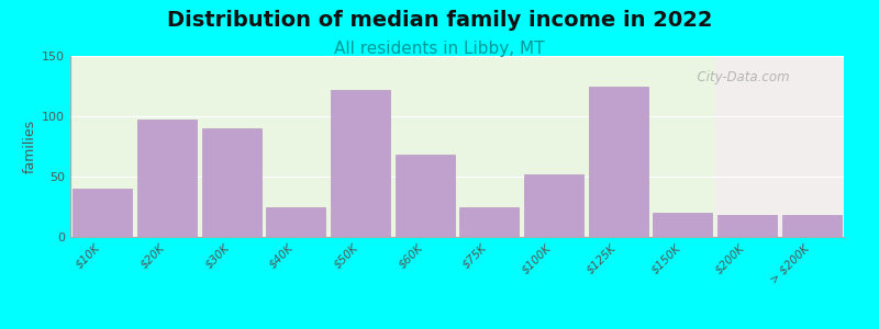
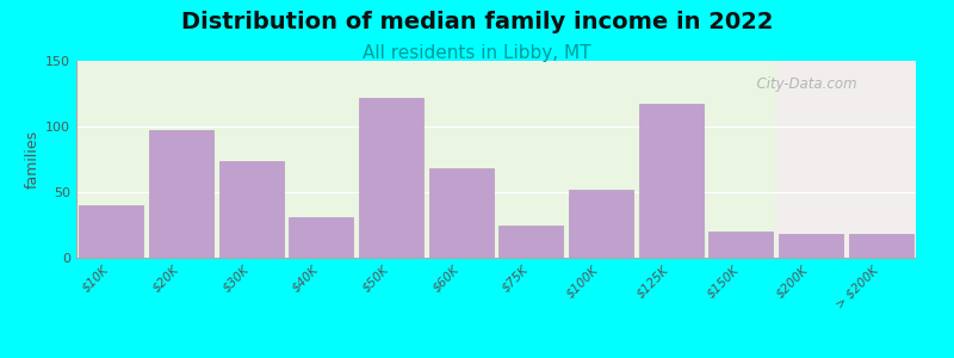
$30K: 90 -> 74
$40K: 25 -> 31
$125K: 125 -> 117
